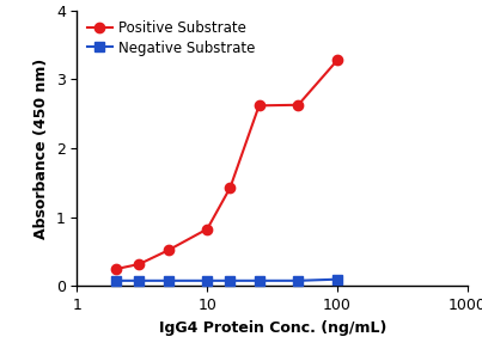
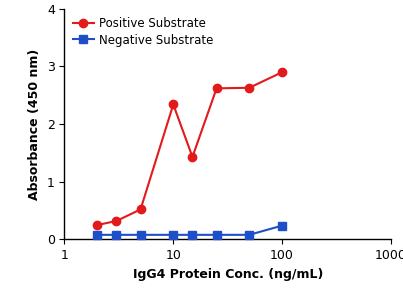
Positive Substrate/10: 0.83 -> 2.34
Positive Substrate/100: 3.28 -> 2.90
Negative Substrate/100: 0.10 -> 0.24
